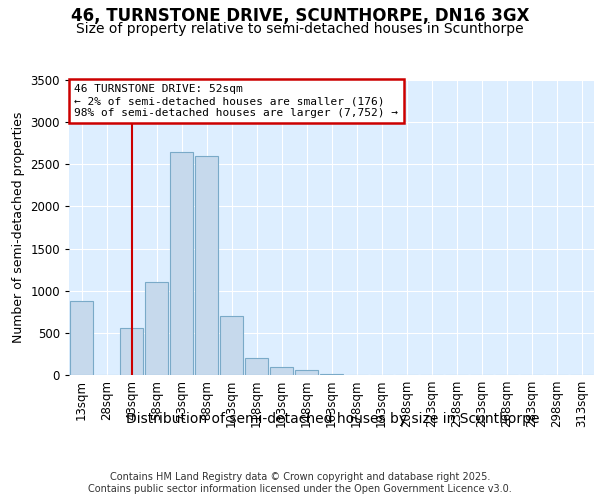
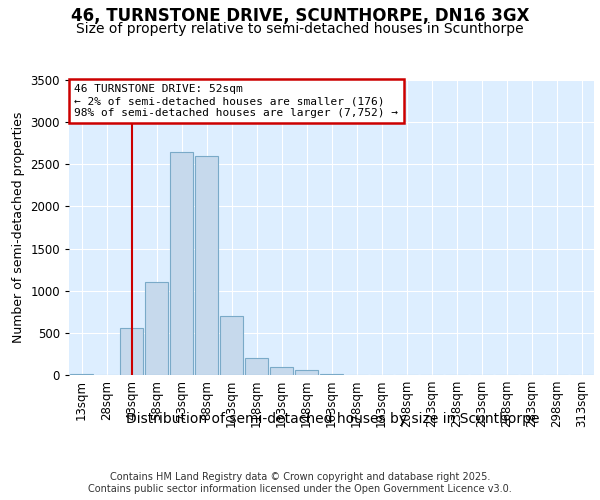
13sqm: 880 -> 20
